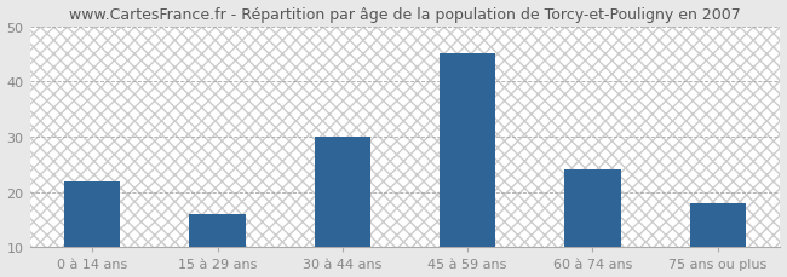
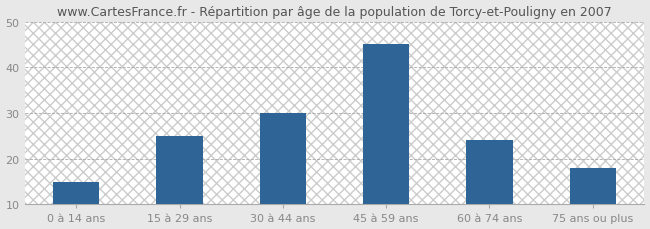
0 à 14 ans: 22 -> 15
15 à 29 ans: 16 -> 25
